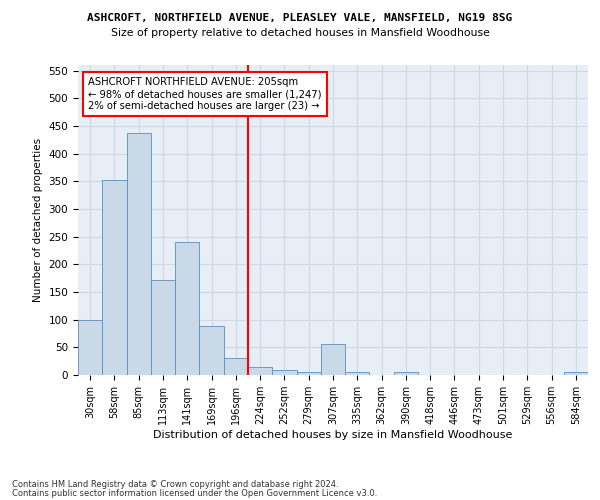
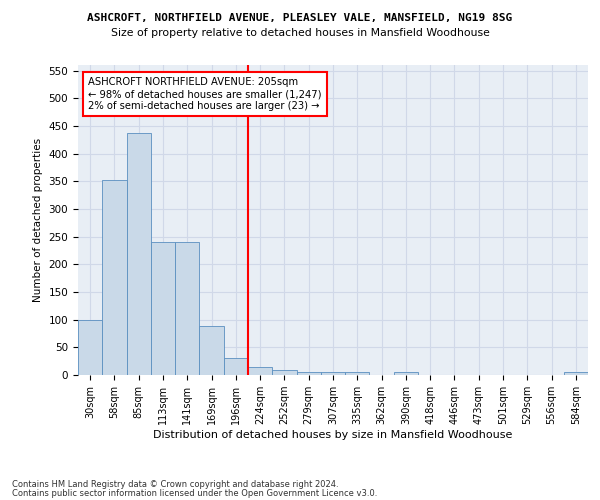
113sqm: 172 -> 241
307sqm: 56 -> 6
